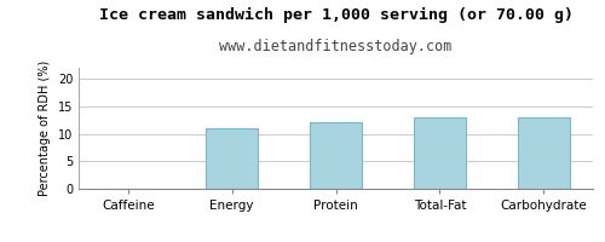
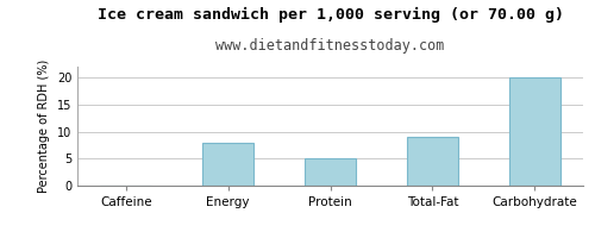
Energy: 11 -> 8
Protein: 12 -> 5
Total-Fat: 13 -> 9
Carbohydrate: 13 -> 20
